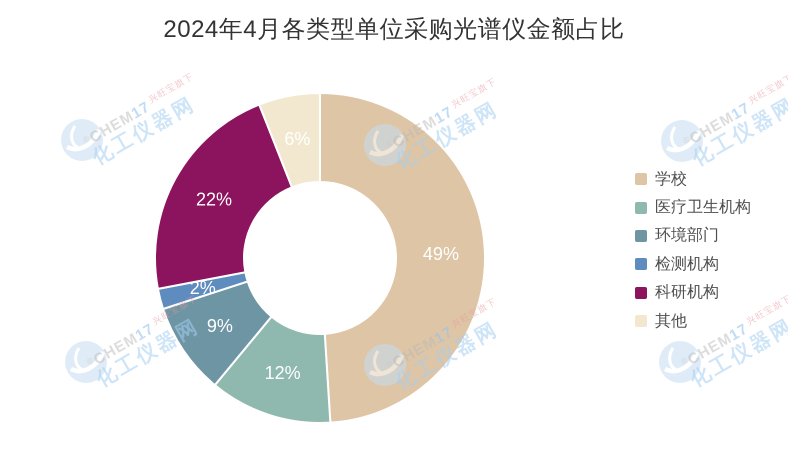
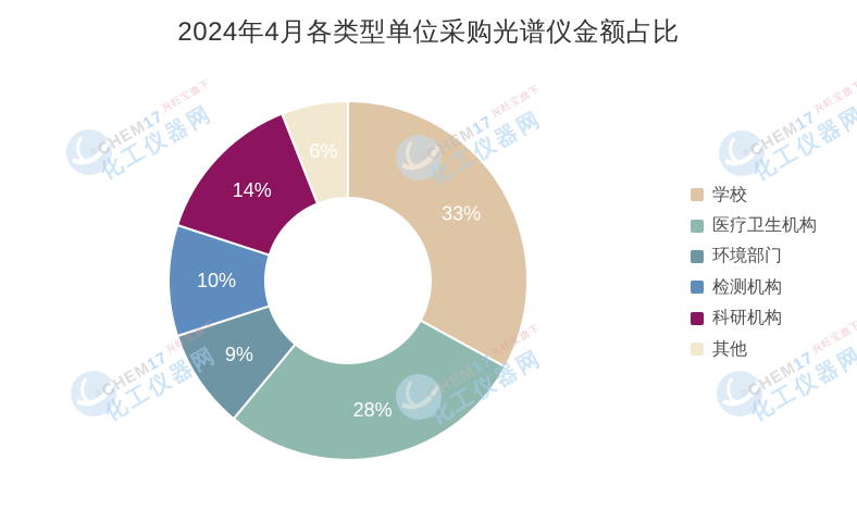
学校: 49% -> 33%
医疗卫生机构: 12% -> 28%
检测机构: 2% -> 10%
科研机构: 22% -> 14%
